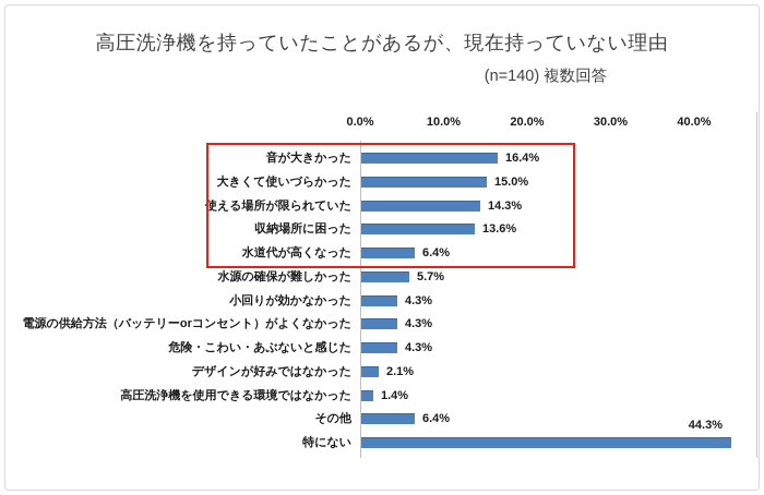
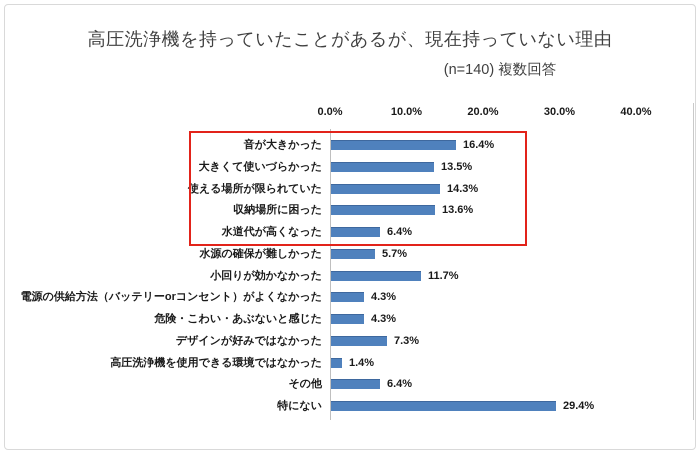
大きくて使いづらかった: 15.0% -> 13.5%
小回りが効かなかった: 4.3% -> 11.7%
デザインが好みではなかった: 2.1% -> 7.3%
特にない: 44.3% -> 29.4%
